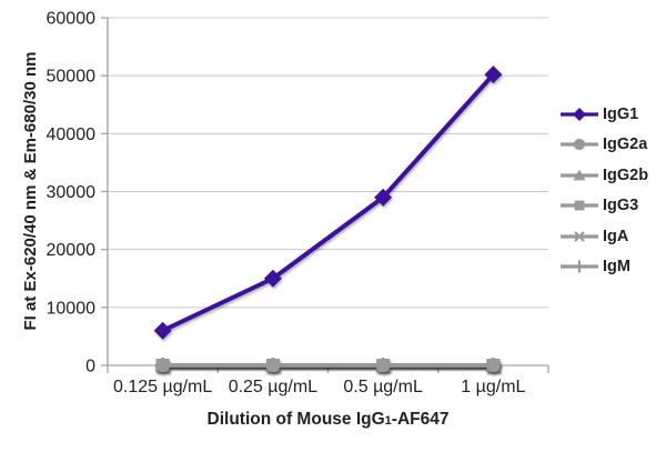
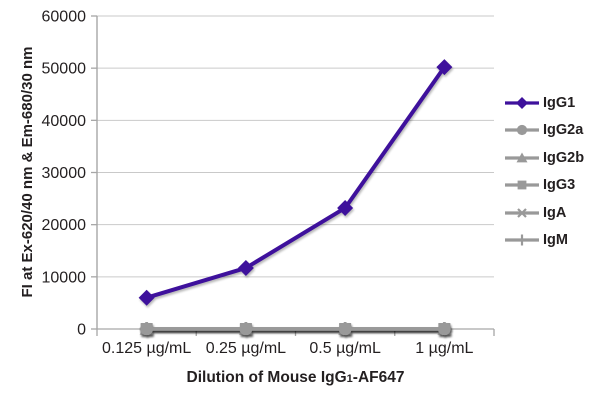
IgG1/0.25 µg/mL: 15000 -> 12000
IgG1/0.5 µg/mL: 29000 -> 23000
